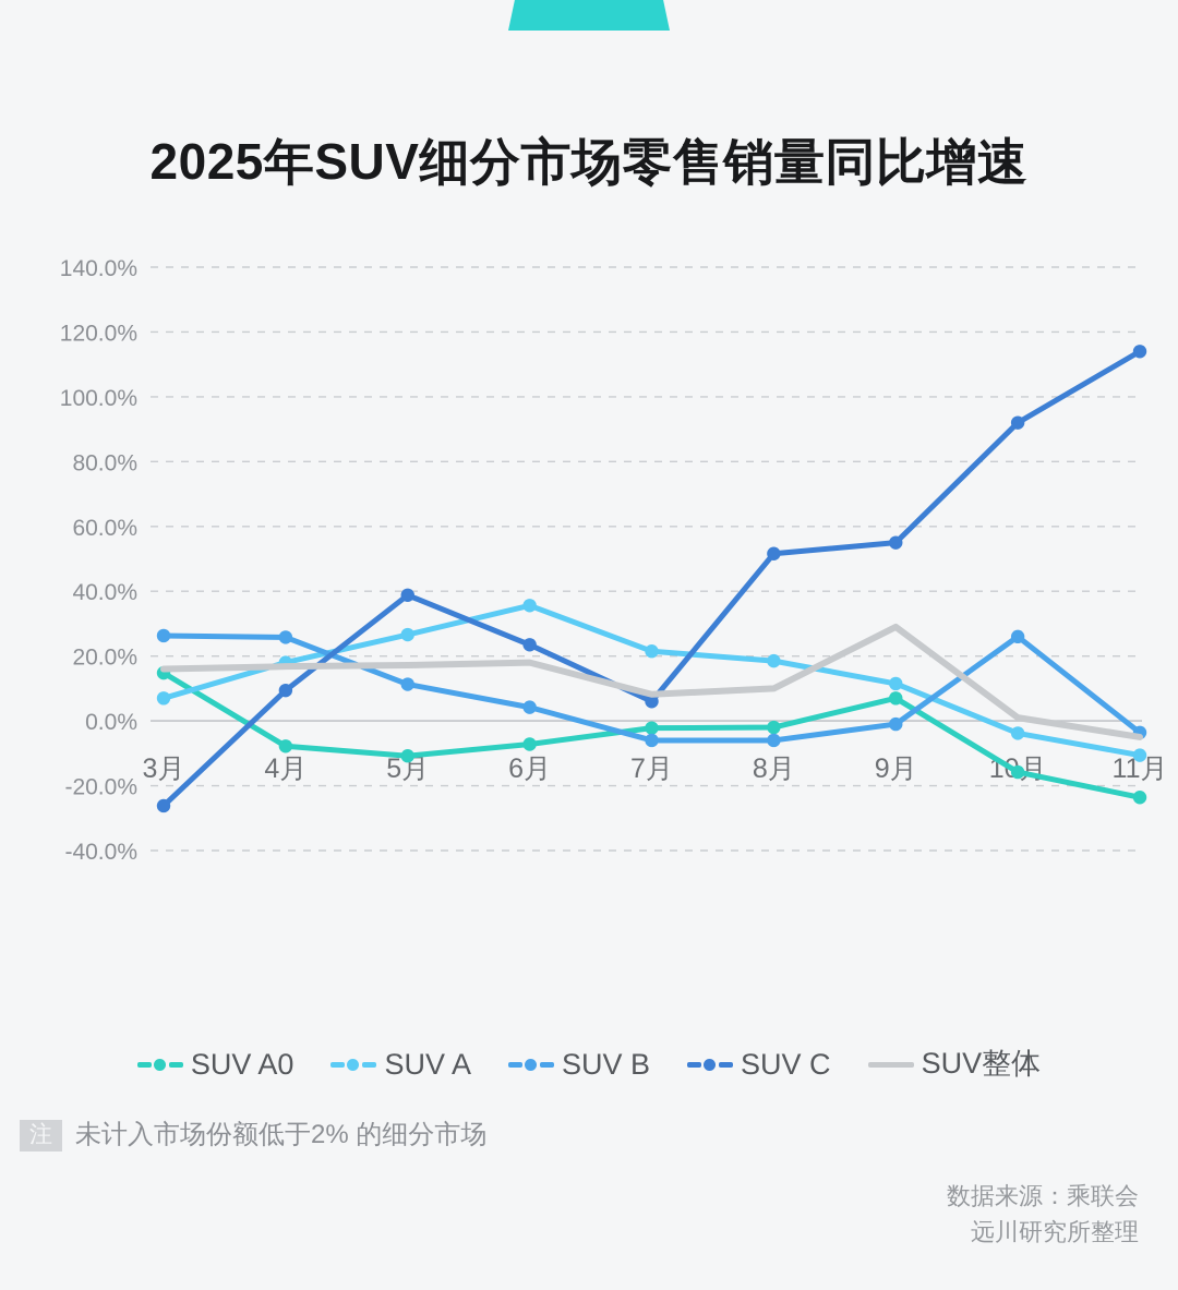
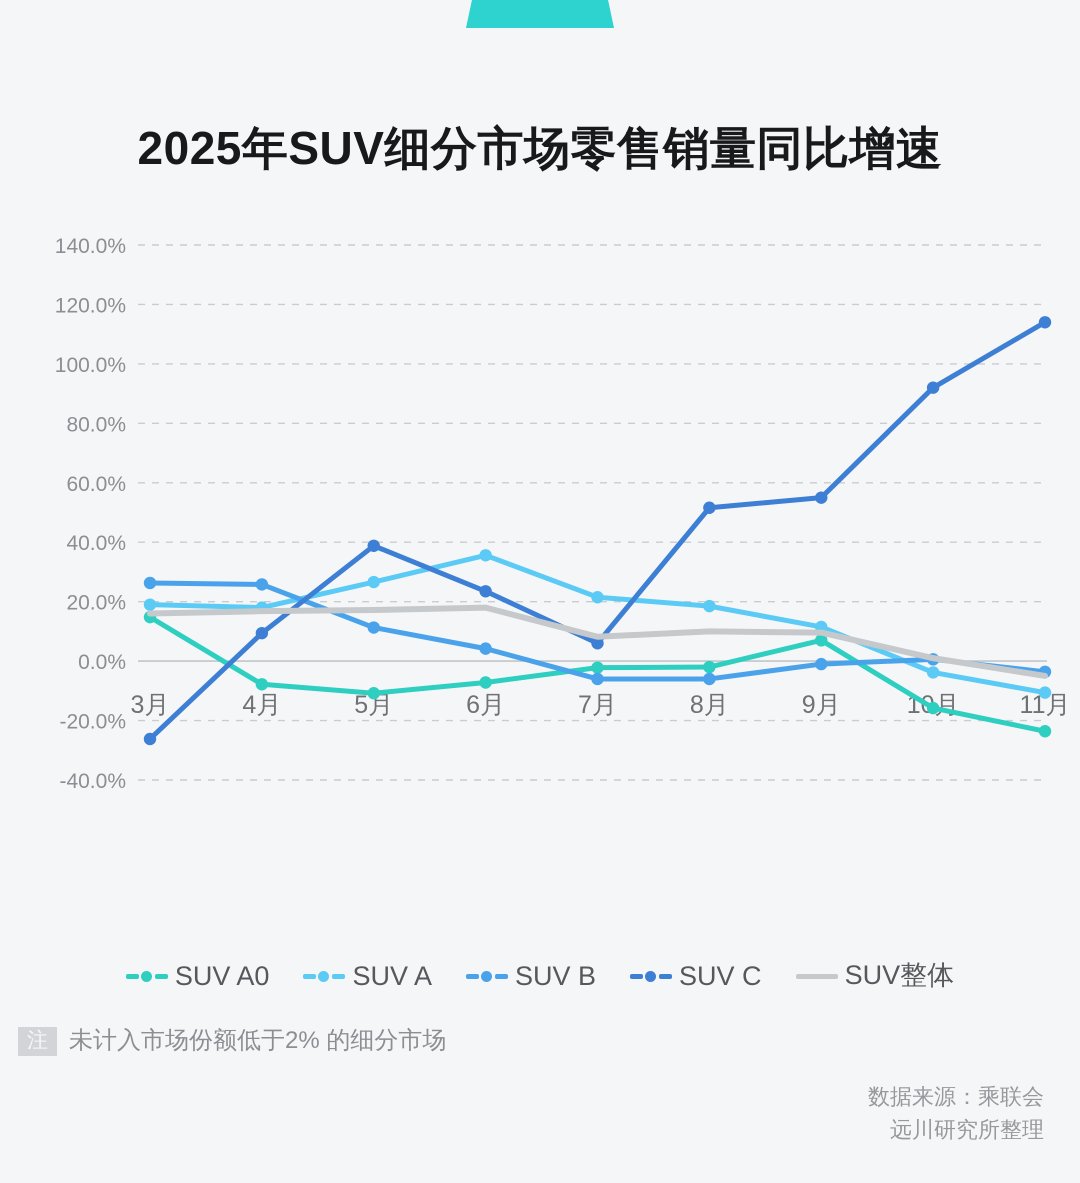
SUV A/3月: 7% -> 19%
SUV整体/9月: 29% -> 10%
SUV B/10月: 26% -> 1%
